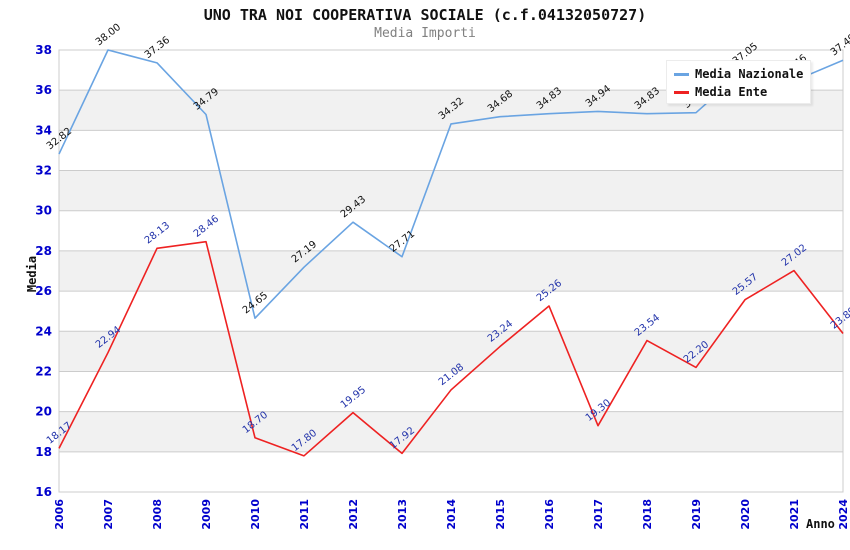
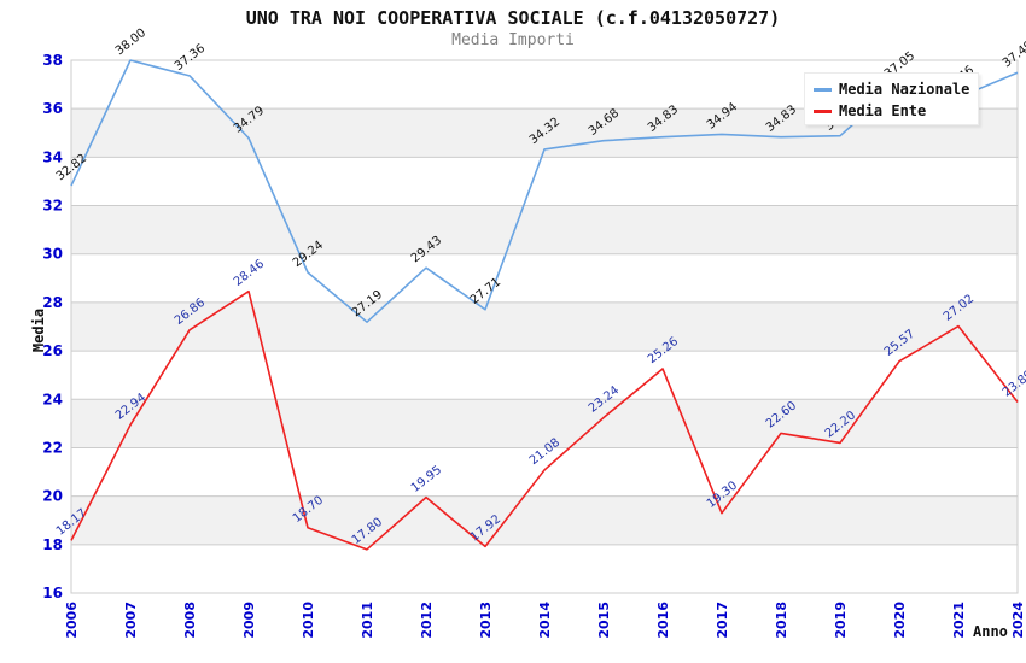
Media Ente/2008: 28.13 -> 26.86
Media Nazionale/2010: 24.65 -> 29.24
Media Ente/2018: 23.54 -> 22.60
